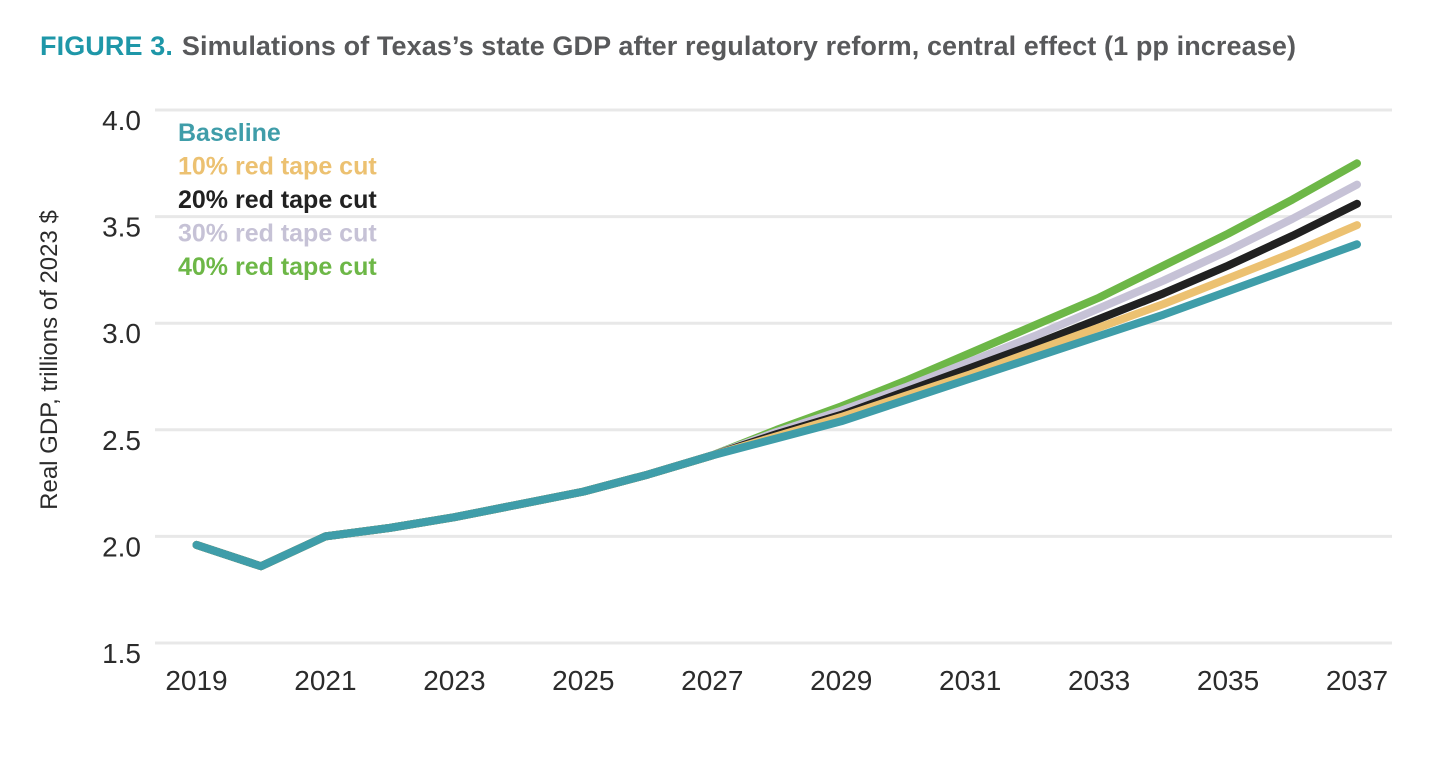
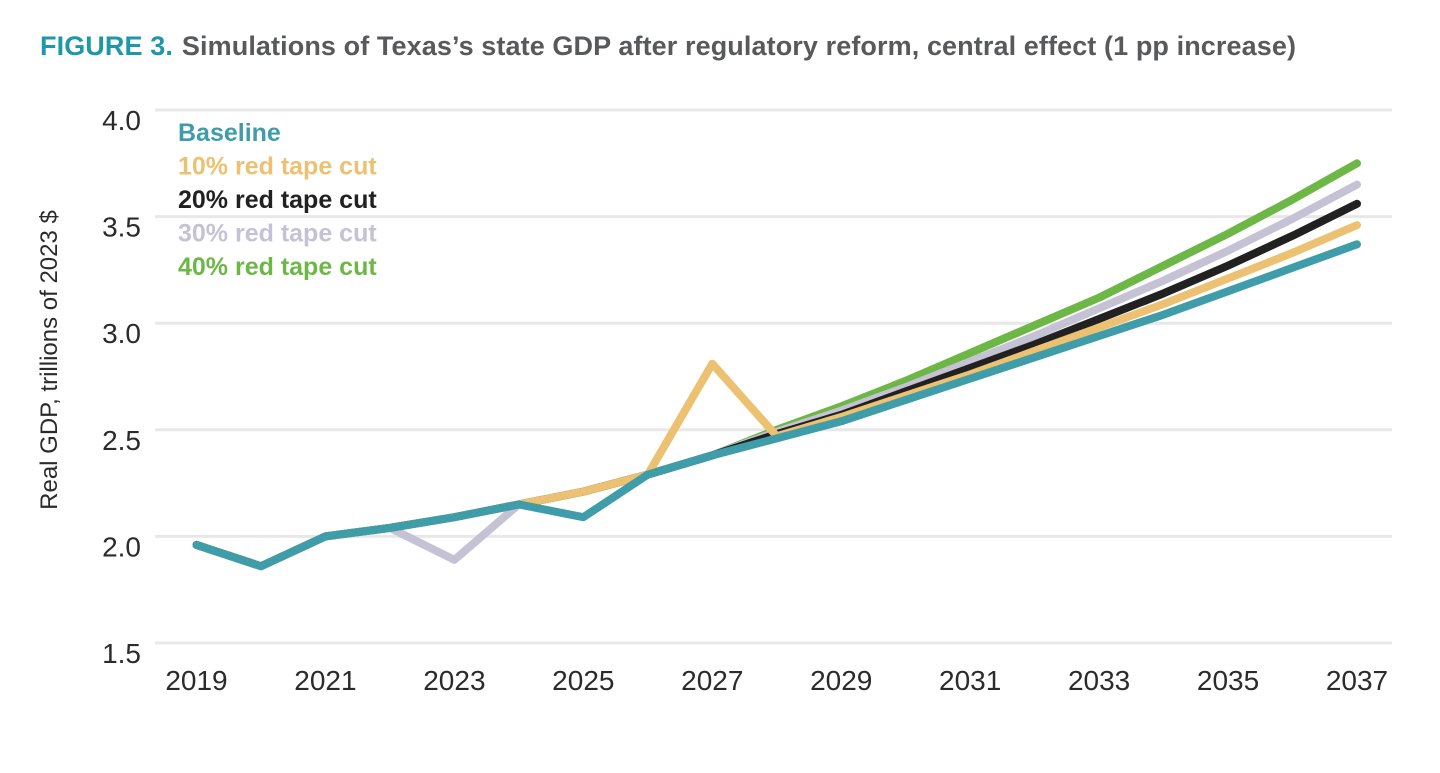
30% red tape cut/2023: 2.09 -> 1.89
Baseline/2025: 2.21 -> 2.09
10% red tape cut/2027: 2.38 -> 2.81
